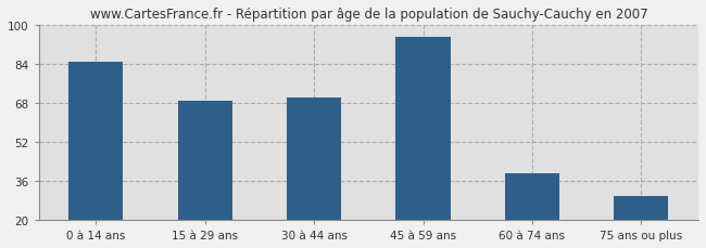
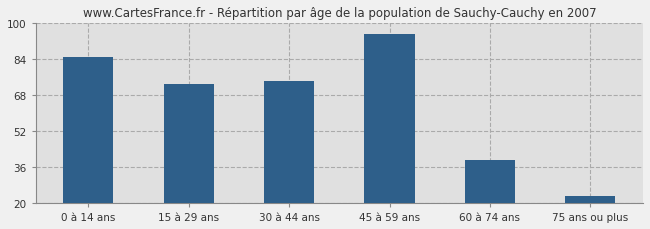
15 à 29 ans: 69 -> 73
30 à 44 ans: 70 -> 74
75 ans ou plus: 30 -> 23
